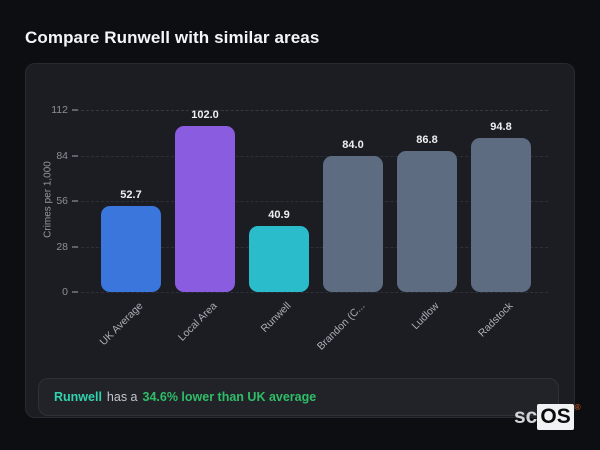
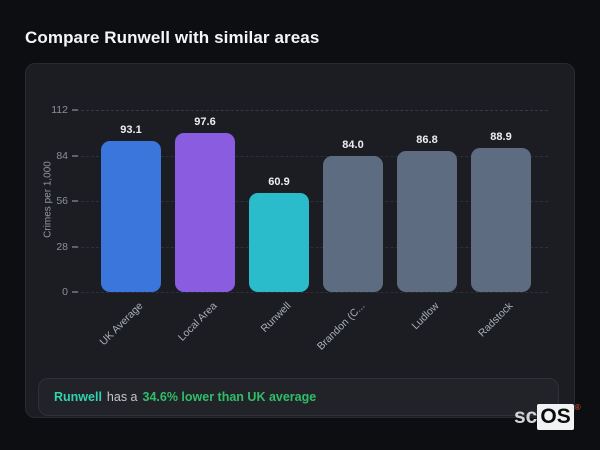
UK Average: 52.7 -> 93.1
Local Area: 102.0 -> 97.6
Runwell: 40.9 -> 60.9
Radstock: 94.8 -> 88.9
